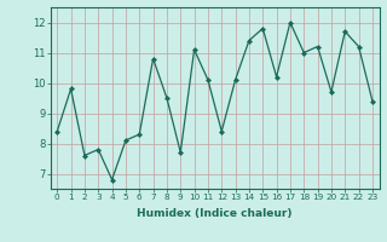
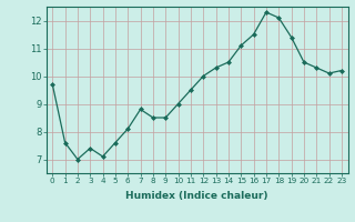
0: 8.4 -> 9.7
1: 9.8 -> 7.6
2: 7.6 -> 7.0
3: 7.8 -> 7.4
4: 6.8 -> 7.1
5: 8.1 -> 7.6
6: 8.3 -> 8.1
7: 10.8 -> 8.8
8: 9.5 -> 8.5
9: 7.7 -> 8.5
10: 11.1 -> 9.0
11: 10.1 -> 9.5
12: 8.4 -> 10.0
13: 10.1 -> 10.3
14: 11.4 -> 10.5
15: 11.8 -> 11.1
16: 10.2 -> 11.5
17: 12.0 -> 12.3
18: 11.0 -> 12.1
19: 11.2 -> 11.4
20: 9.7 -> 10.5
21: 11.7 -> 10.3
22: 11.2 -> 10.1
23: 9.4 -> 10.2
